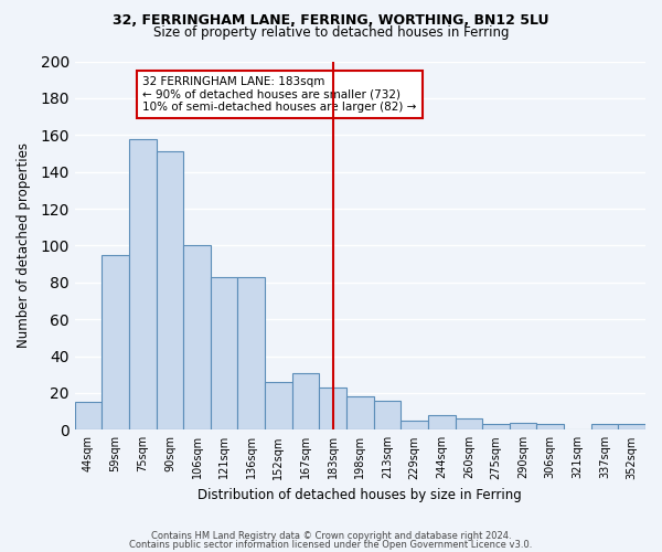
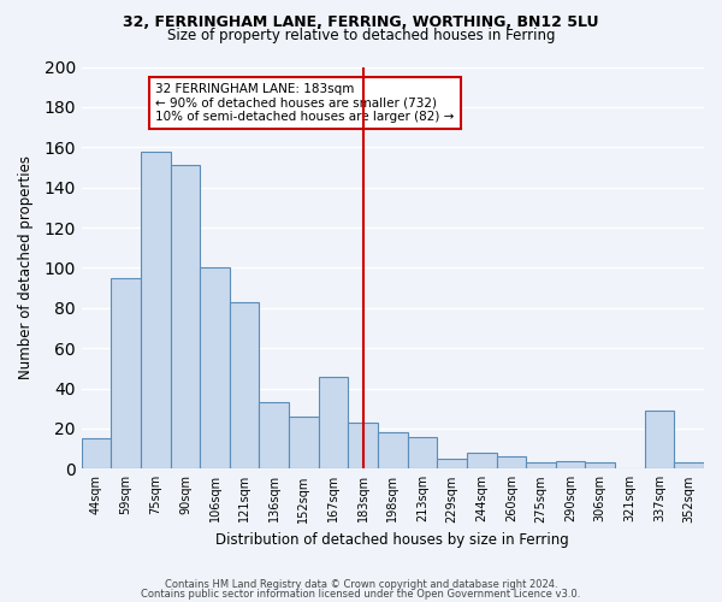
136sqm: 83 -> 33
167sqm: 31 -> 46
337sqm: 3 -> 29
